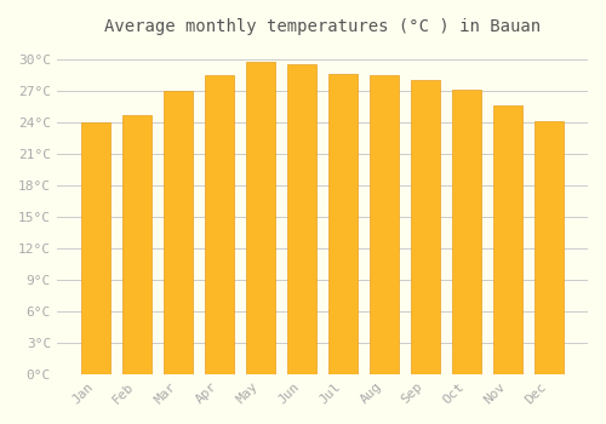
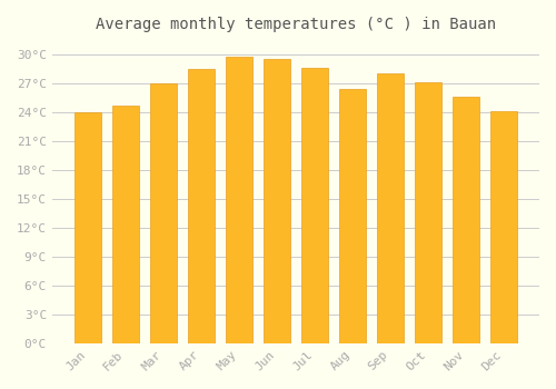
Aug: 28.4°C -> 26.4°C
